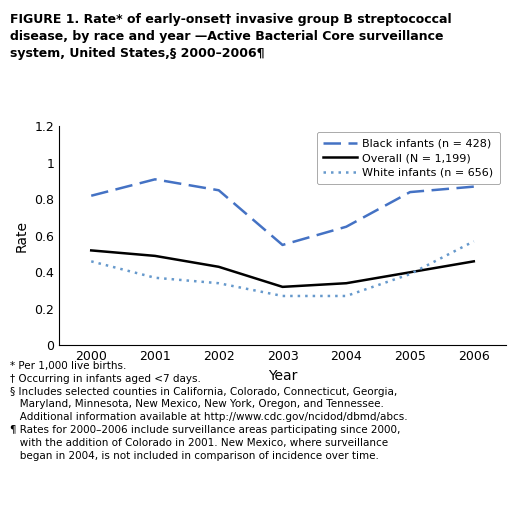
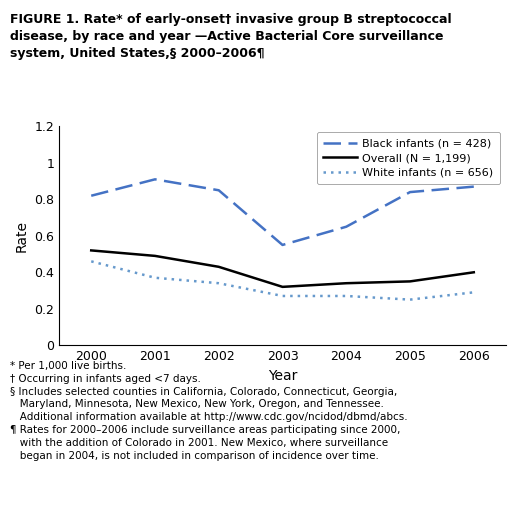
Overall (N = 1,199)/2005: 0.40 -> 0.35
White infants (n = 656)/2005: 0.39 -> 0.25
Overall (N = 1,199)/2006: 0.46 -> 0.40
White infants (n = 656)/2006: 0.57 -> 0.29
